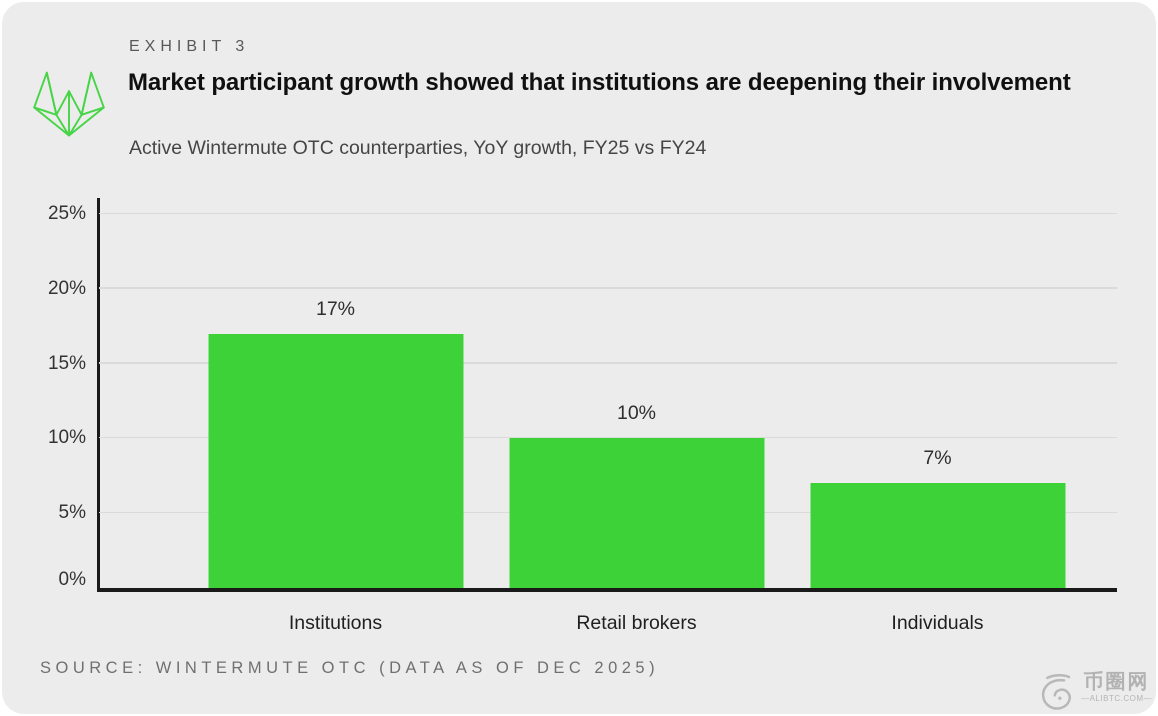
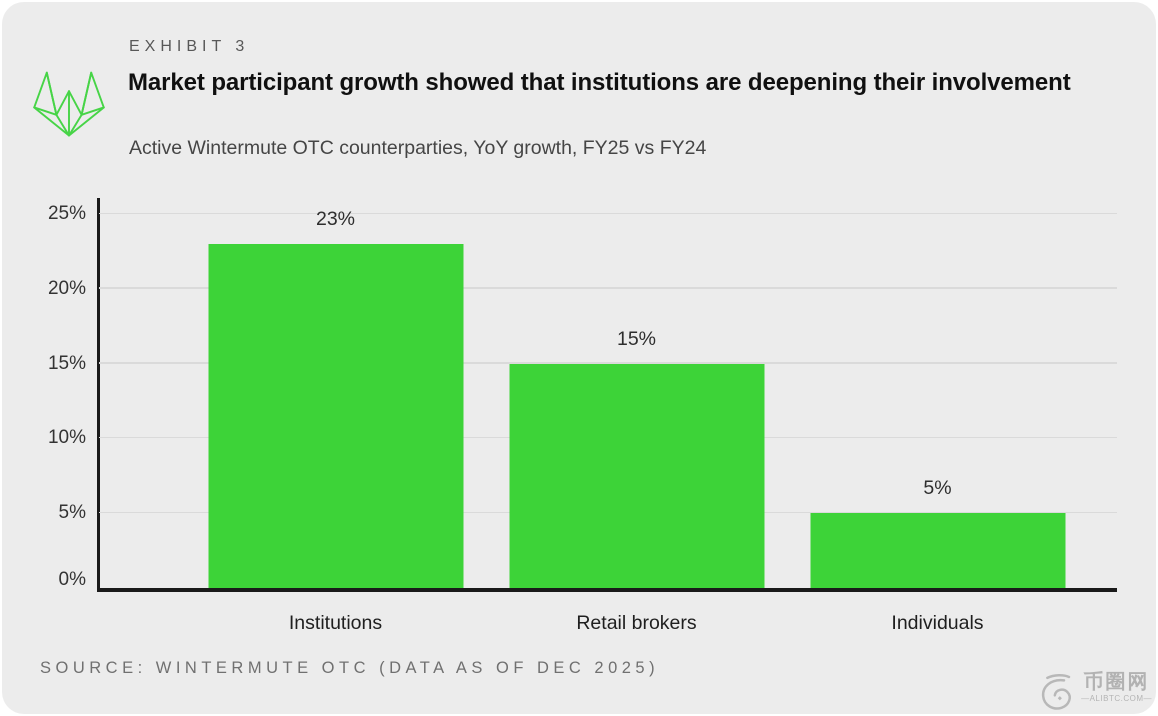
Institutions: 17% -> 23%
Retail brokers: 10% -> 15%
Individuals: 7% -> 5%
